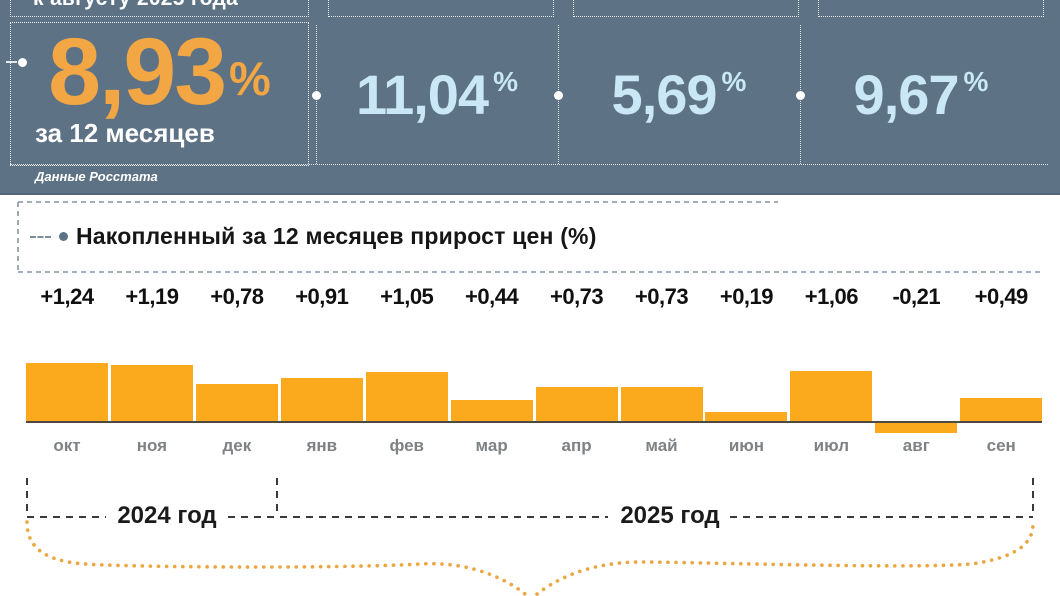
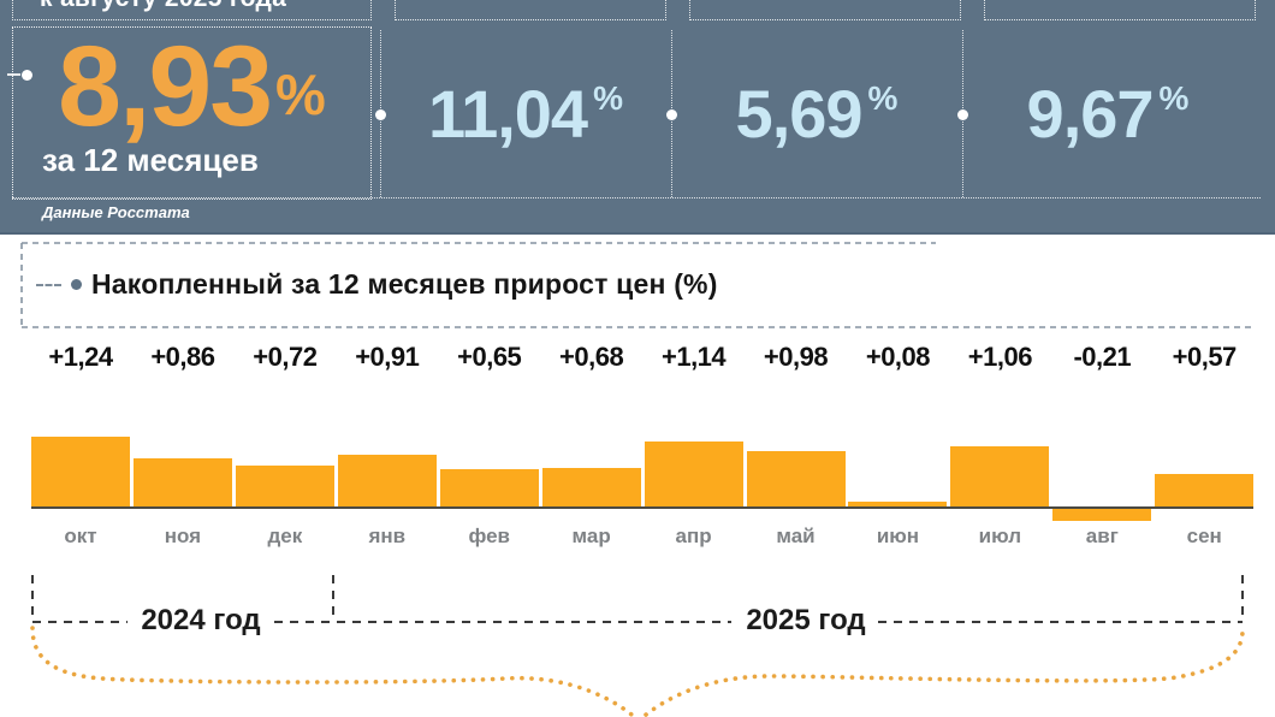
ноя: +1,19 -> +0,86
дек: +0,78 -> +0,72
фев: +1,05 -> +0,65
мар: +0,44 -> +0,68
апр: +0,73 -> +1,14
май: +0,73 -> +0,98
июн: +0,19 -> +0,08
сен: +0,49 -> +0,57
